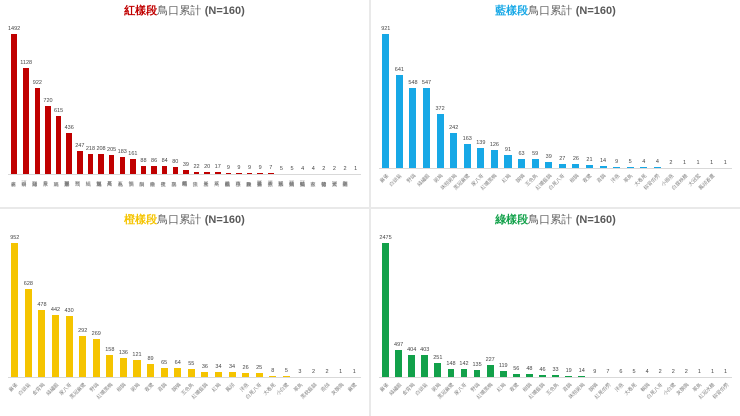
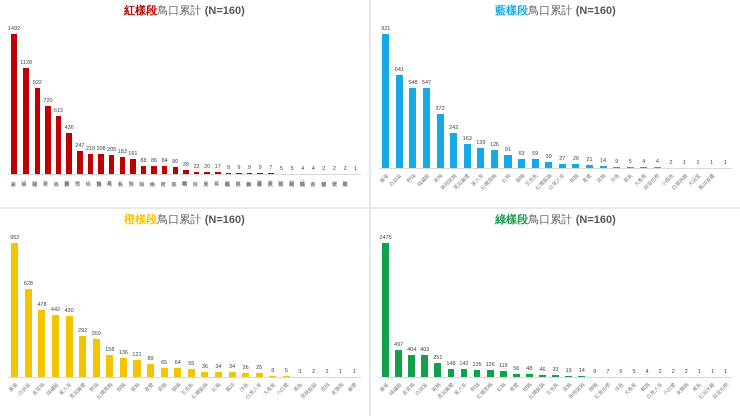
綠樣段鳥口累計 (N=160)/紅嘴黑鵯: 227 -> 126
